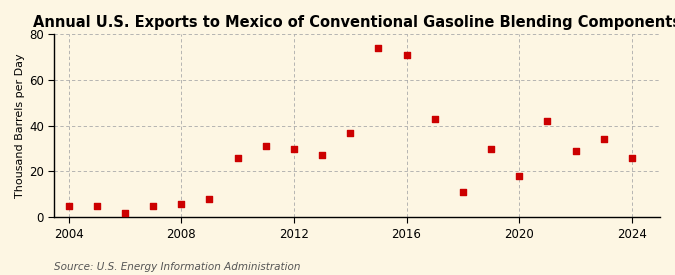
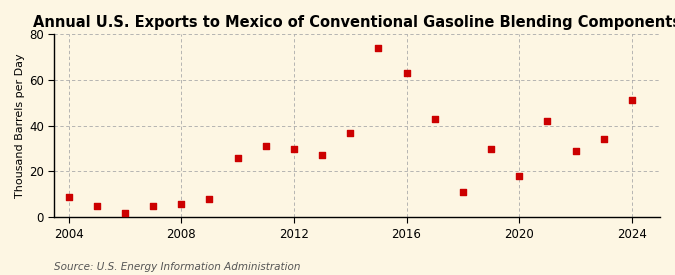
2004: 5 -> 9
2016: 71 -> 63
2024: 26 -> 51
